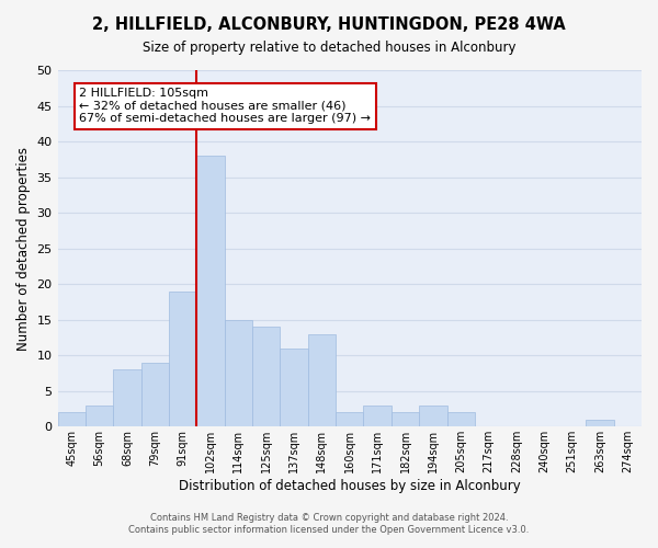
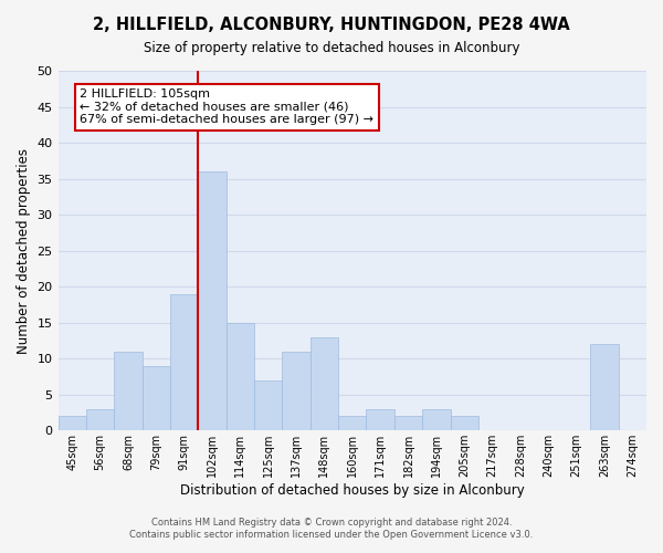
68sqm: 8 -> 11
102sqm: 38 -> 36
125sqm: 14 -> 7
263sqm: 1 -> 12
